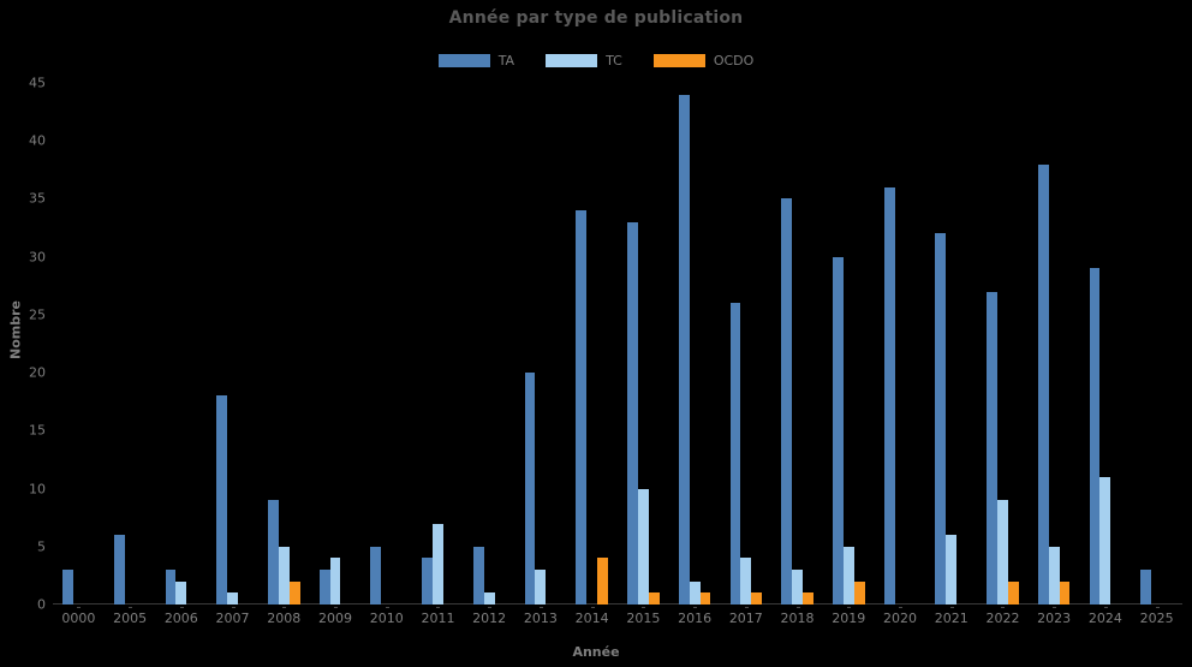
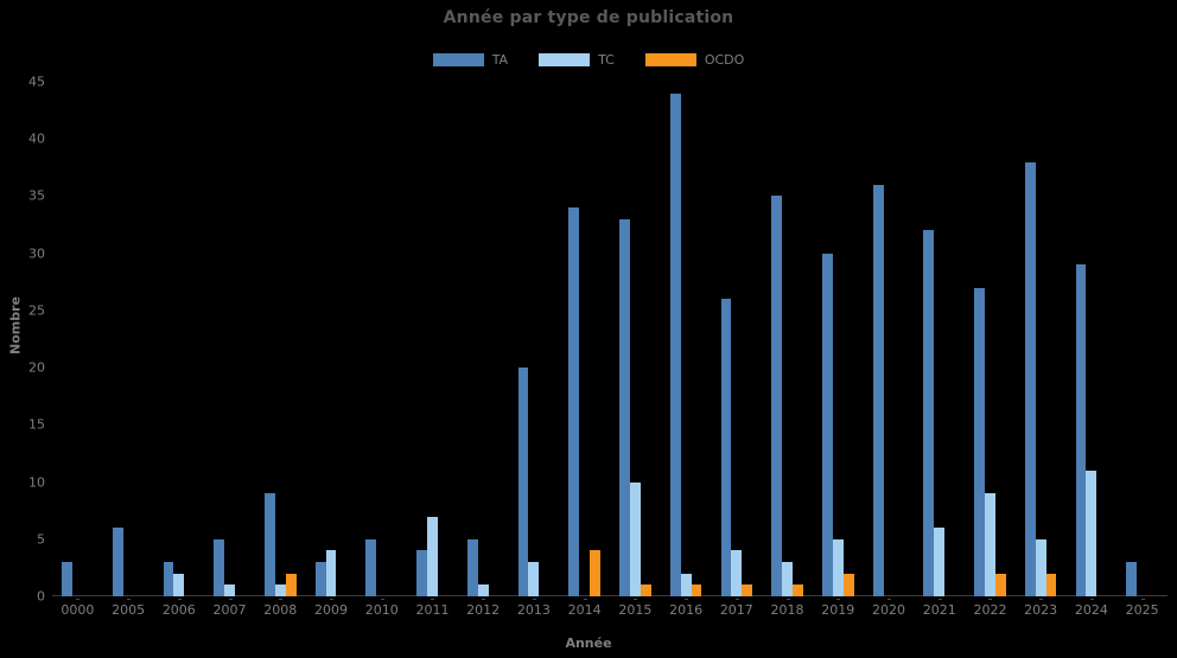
TA/2007: 18 -> 5
TC/2008: 5 -> 1
